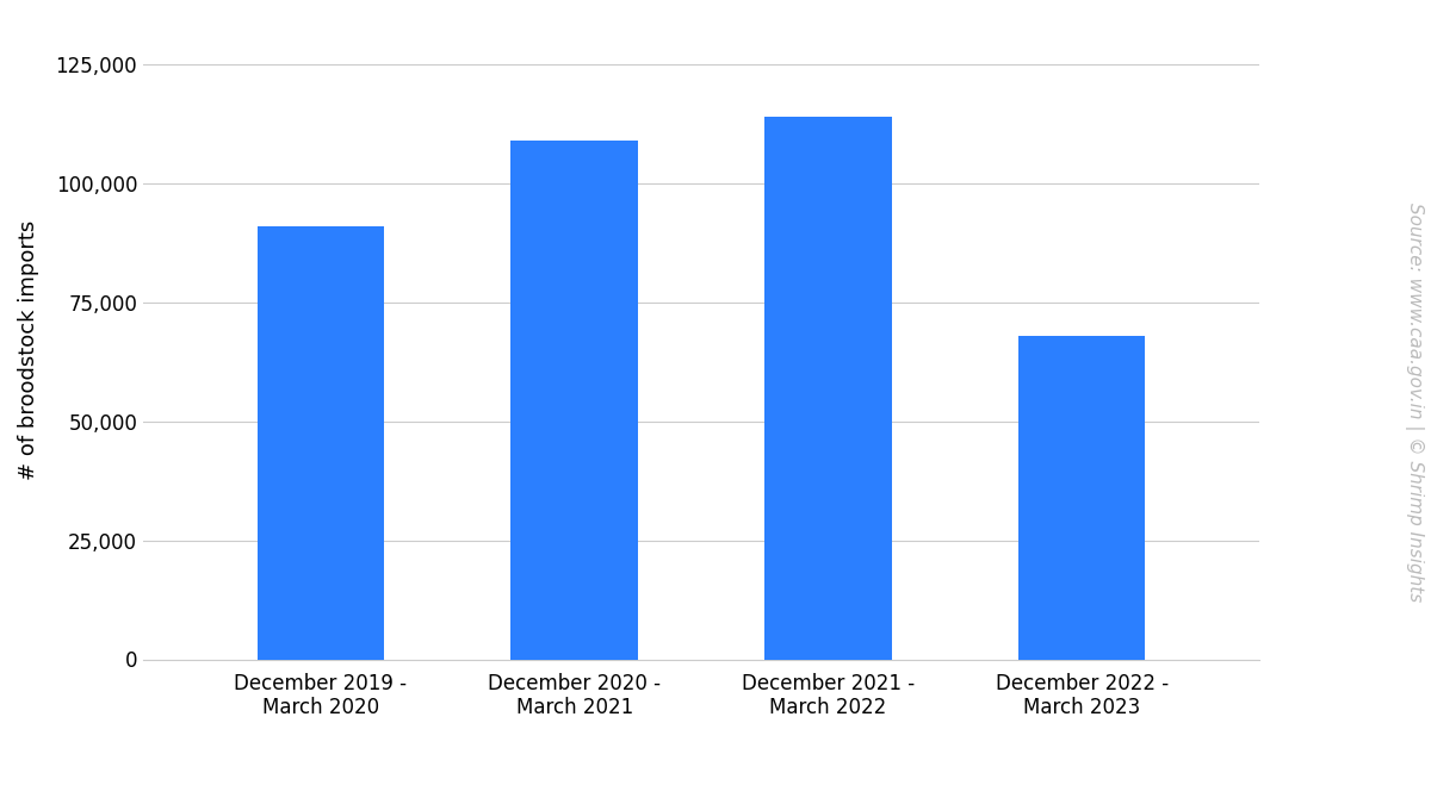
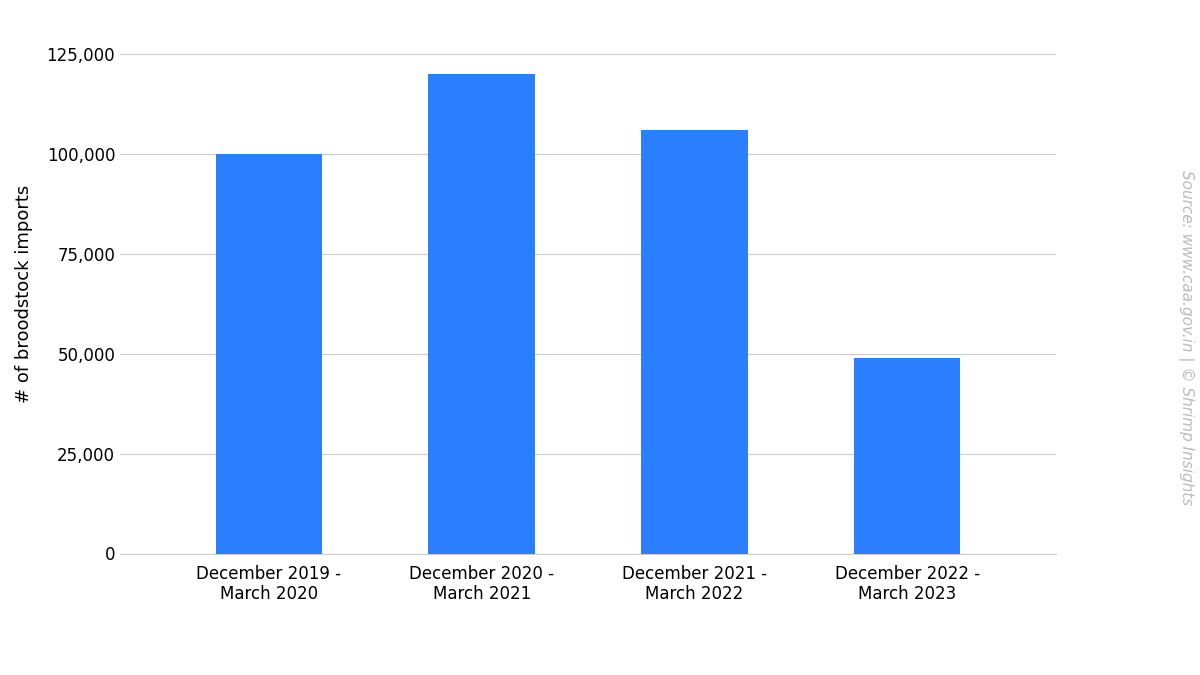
December 2019 - March 2020: 91,000 -> 100,000
December 2020 - March 2021: 109,000 -> 120,000
December 2021 - March 2022: 114,000 -> 106,000
December 2022 - March 2023: 68,000 -> 49,000
